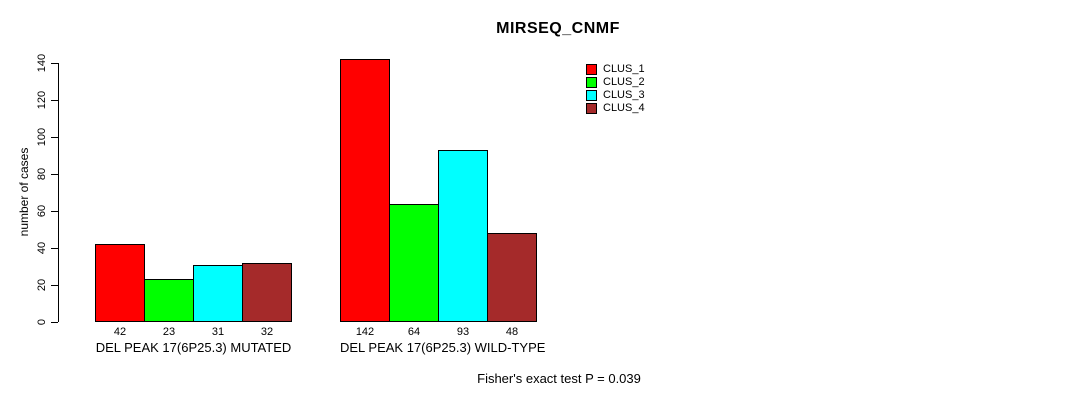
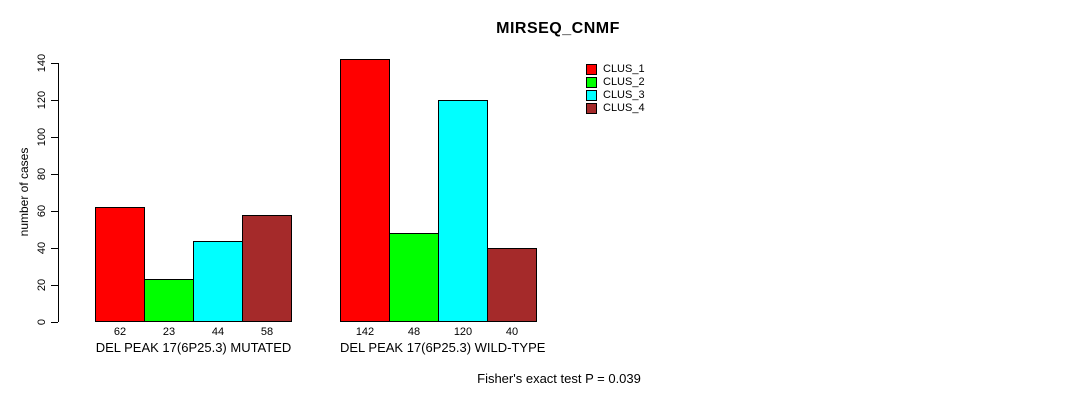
CLUS_1/DEL PEAK 17(6P25.3) MUTATED: 42 -> 62
CLUS_3/DEL PEAK 17(6P25.3) MUTATED: 31 -> 44
CLUS_4/DEL PEAK 17(6P25.3) MUTATED: 32 -> 58
CLUS_2/DEL PEAK 17(6P25.3) WILD-TYPE: 64 -> 48
CLUS_3/DEL PEAK 17(6P25.3) WILD-TYPE: 93 -> 120
CLUS_4/DEL PEAK 17(6P25.3) WILD-TYPE: 48 -> 40
